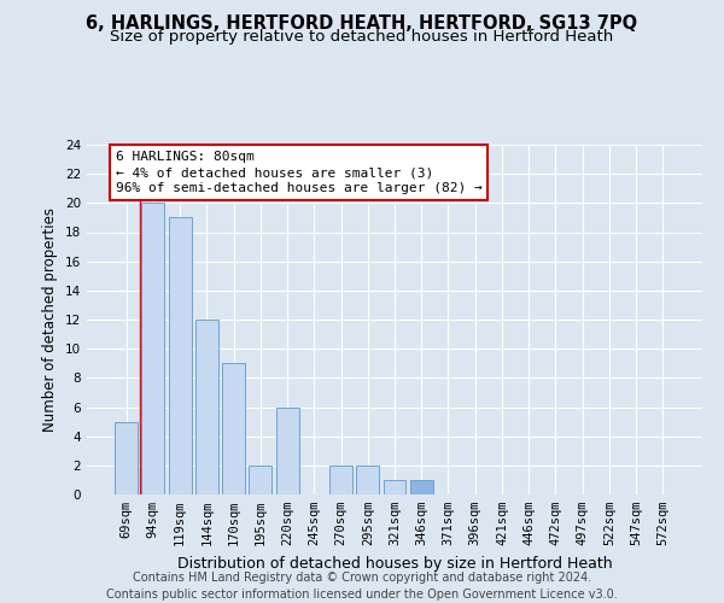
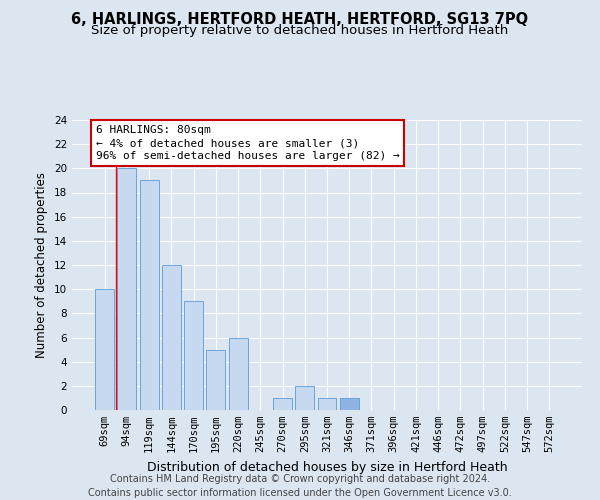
69sqm: 5 -> 10
195sqm: 2 -> 5
270sqm: 2 -> 1
